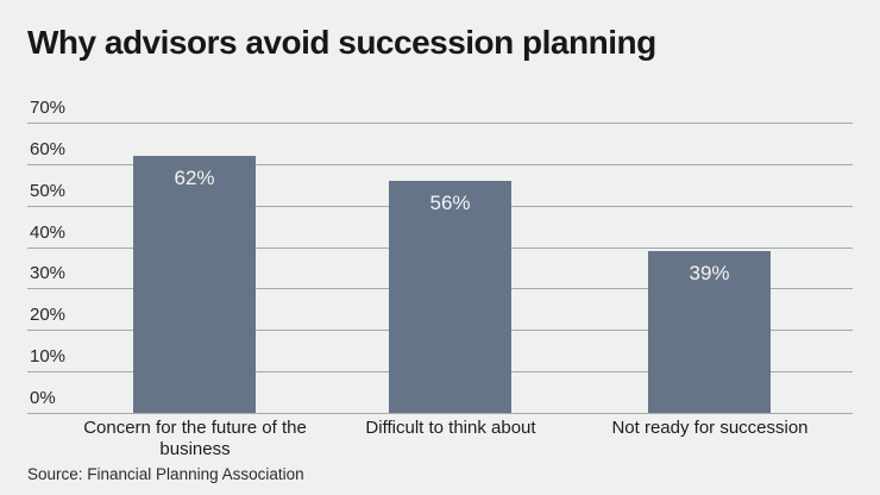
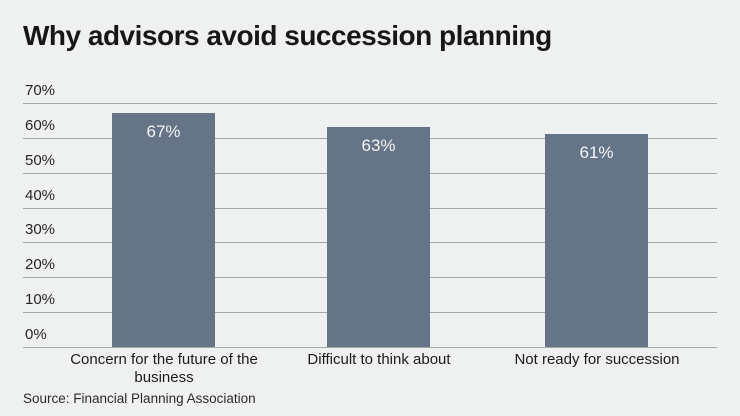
Concern for the future of the business: 62% -> 67%
Difficult to think about: 56% -> 63%
Not ready for succession: 39% -> 61%
